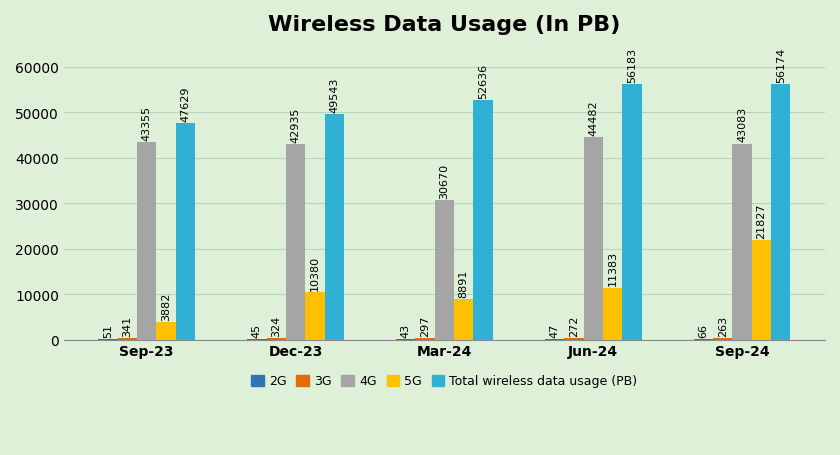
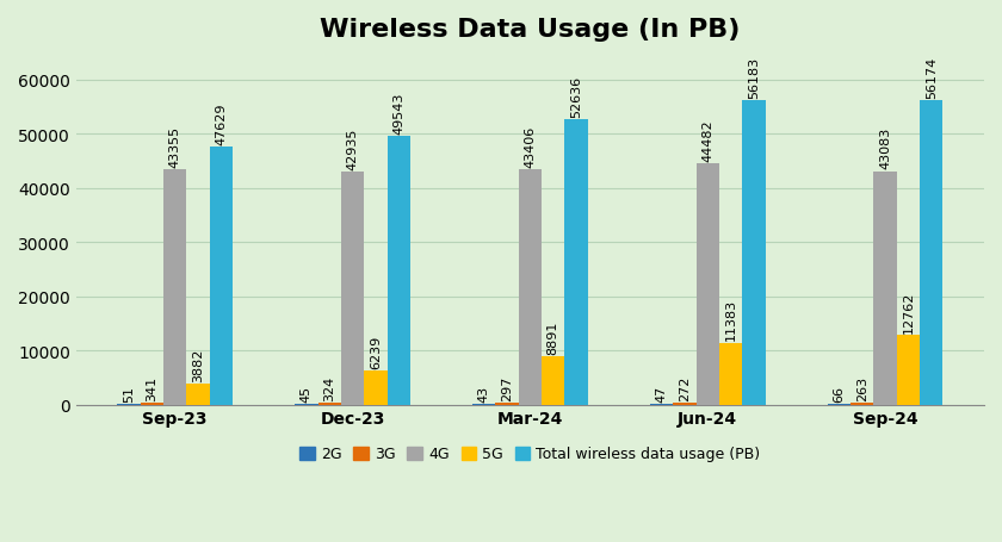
5G/Dec-23: 10380 -> 6239
4G/Mar-24: 30670 -> 43406
5G/Sep-24: 21827 -> 12762
